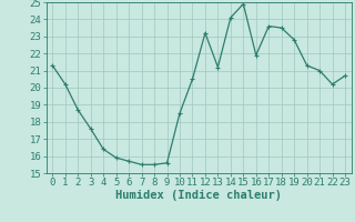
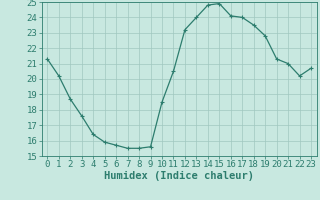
13: 21.2 -> 24.0
14: 24.1 -> 24.8
16: 21.9 -> 24.1
17: 23.6 -> 24.0
